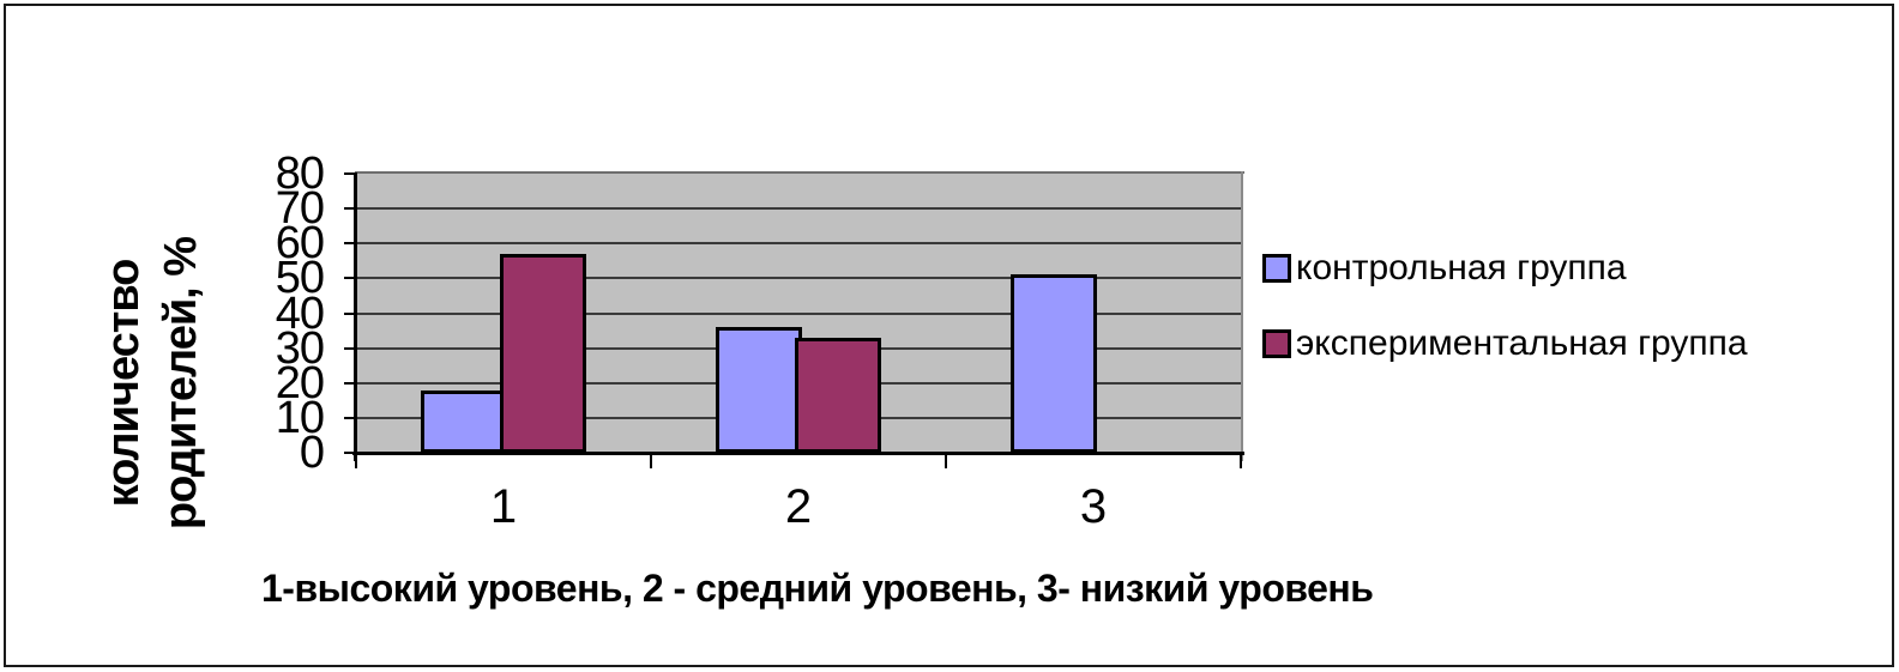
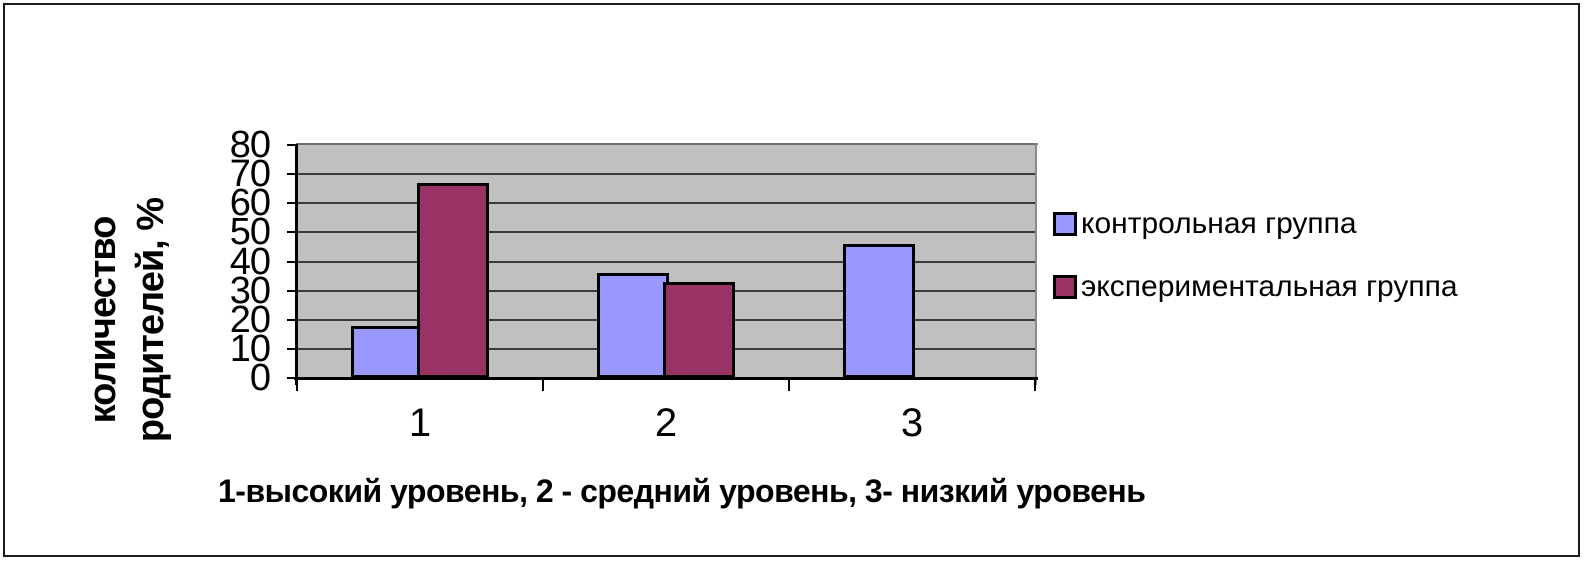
экспериментальная группа/1: 57 -> 67
контрольная группа/3: 51 -> 46
